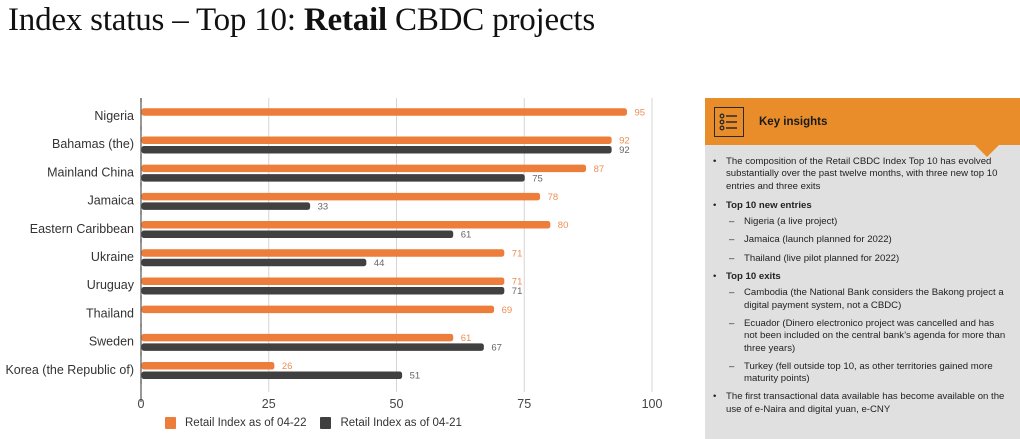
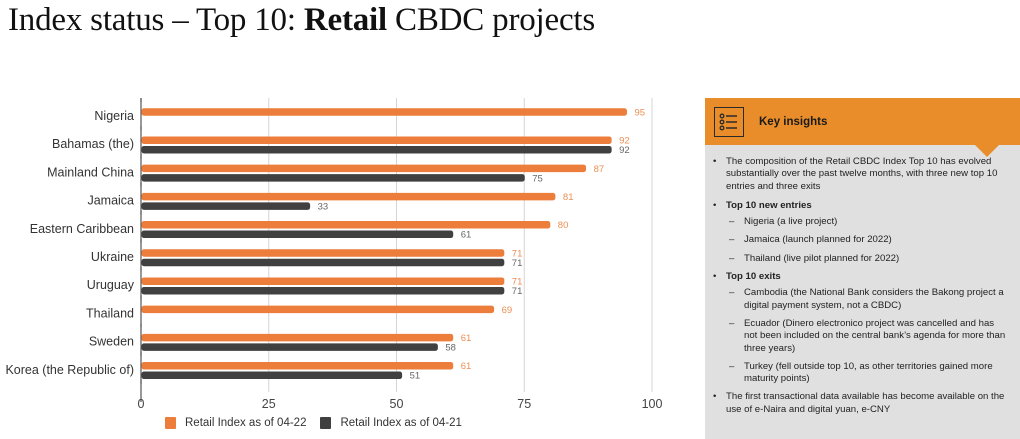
Retail Index as of 04-22/Jamaica: 78 -> 81
Retail Index as of 04-21/Ukraine: 44 -> 71
Retail Index as of 04-21/Sweden: 67 -> 58
Retail Index as of 04-22/Korea (the Republic of): 26 -> 61
